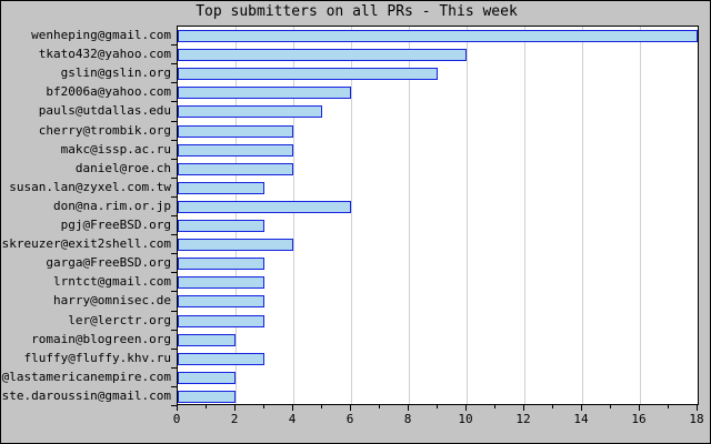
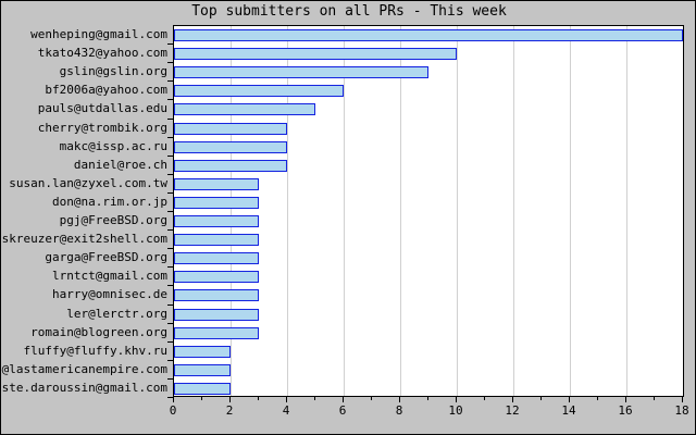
don@na.rim.or.jp: 6 -> 3
skreuzer@exit2shell.com: 4 -> 3
romain@blogreen.org: 2 -> 3
fluffy@fluffy.khv.ru: 3 -> 2
